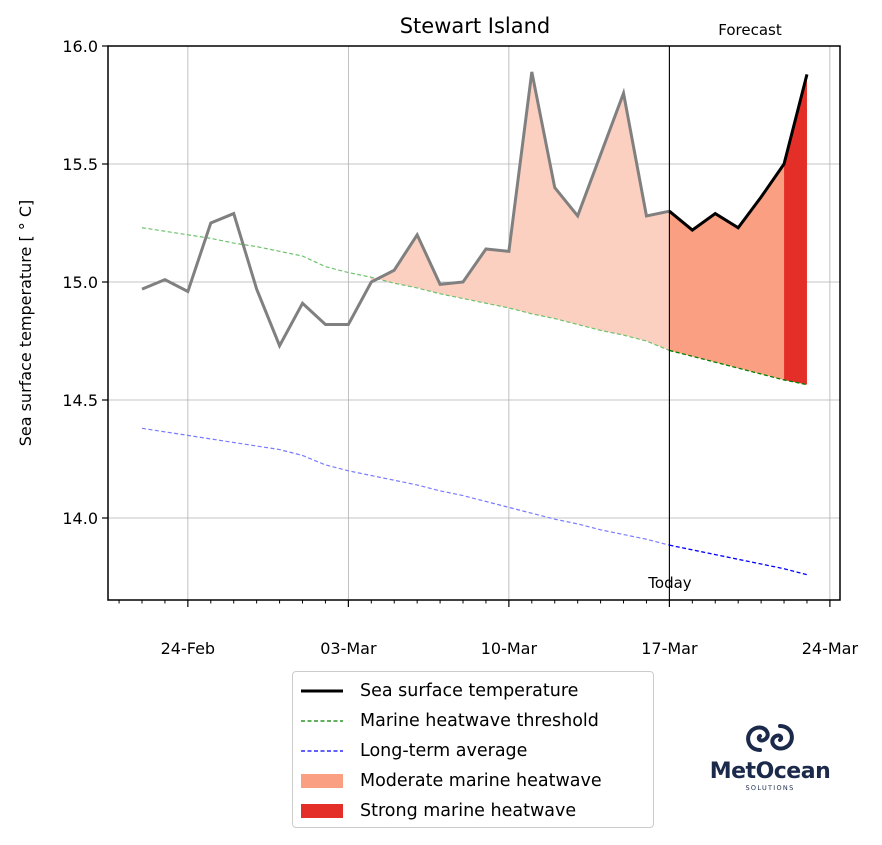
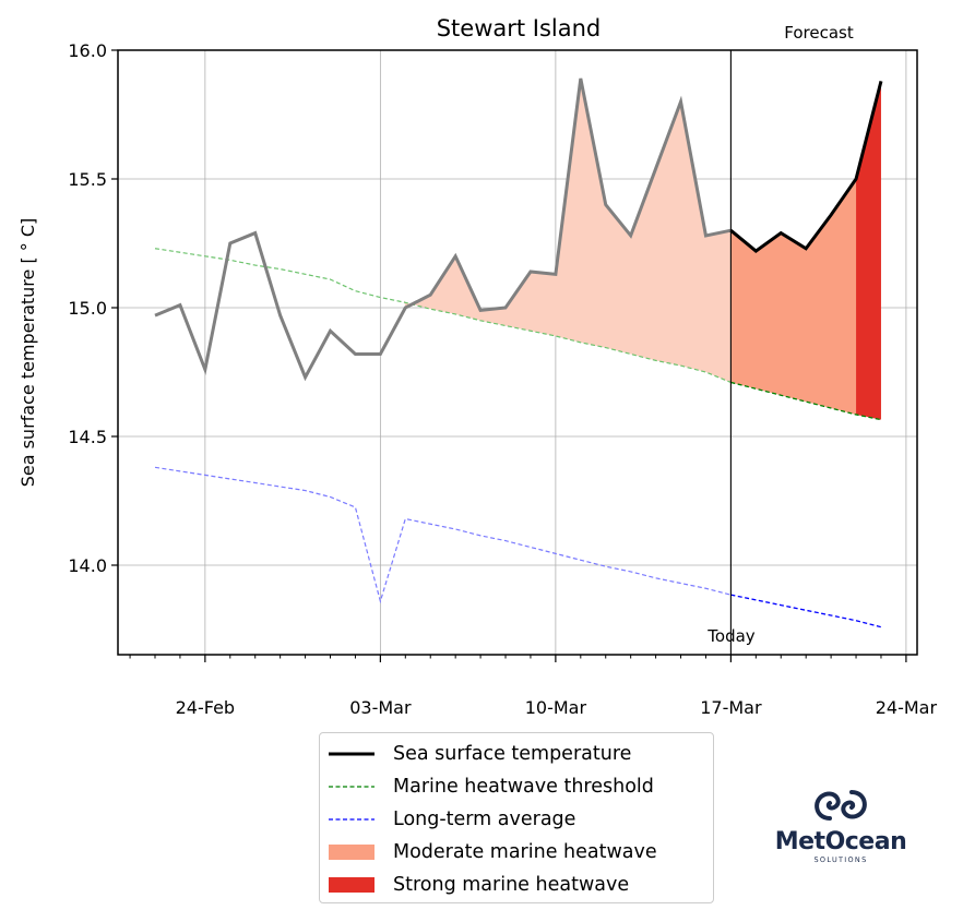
Sea surface temperature/24-Feb: 14.96 -> 14.76
Long-term average/03-Mar: 14.20 -> 13.86
